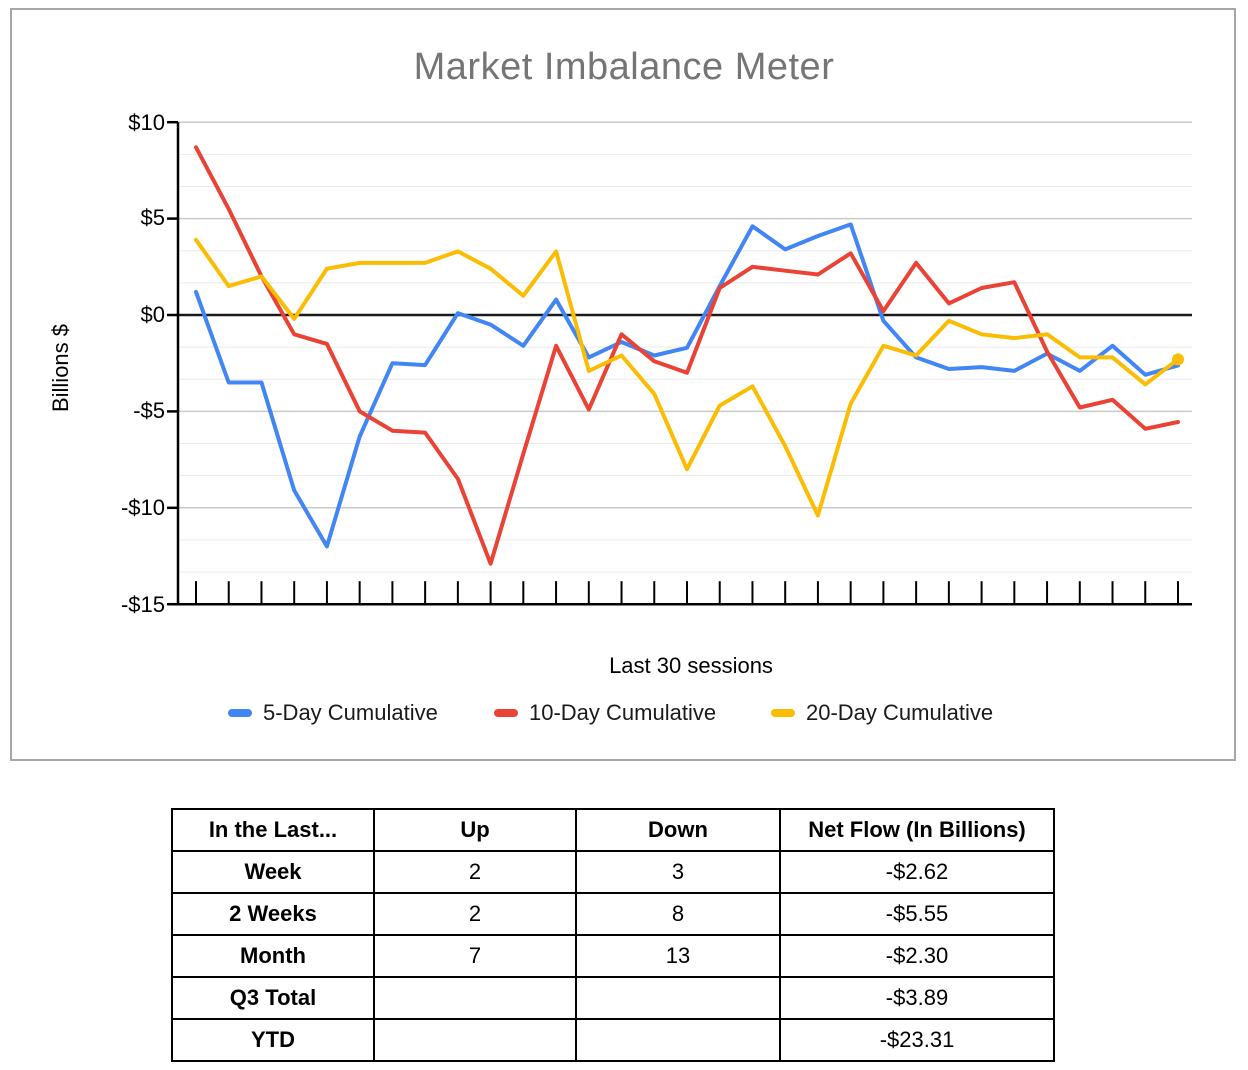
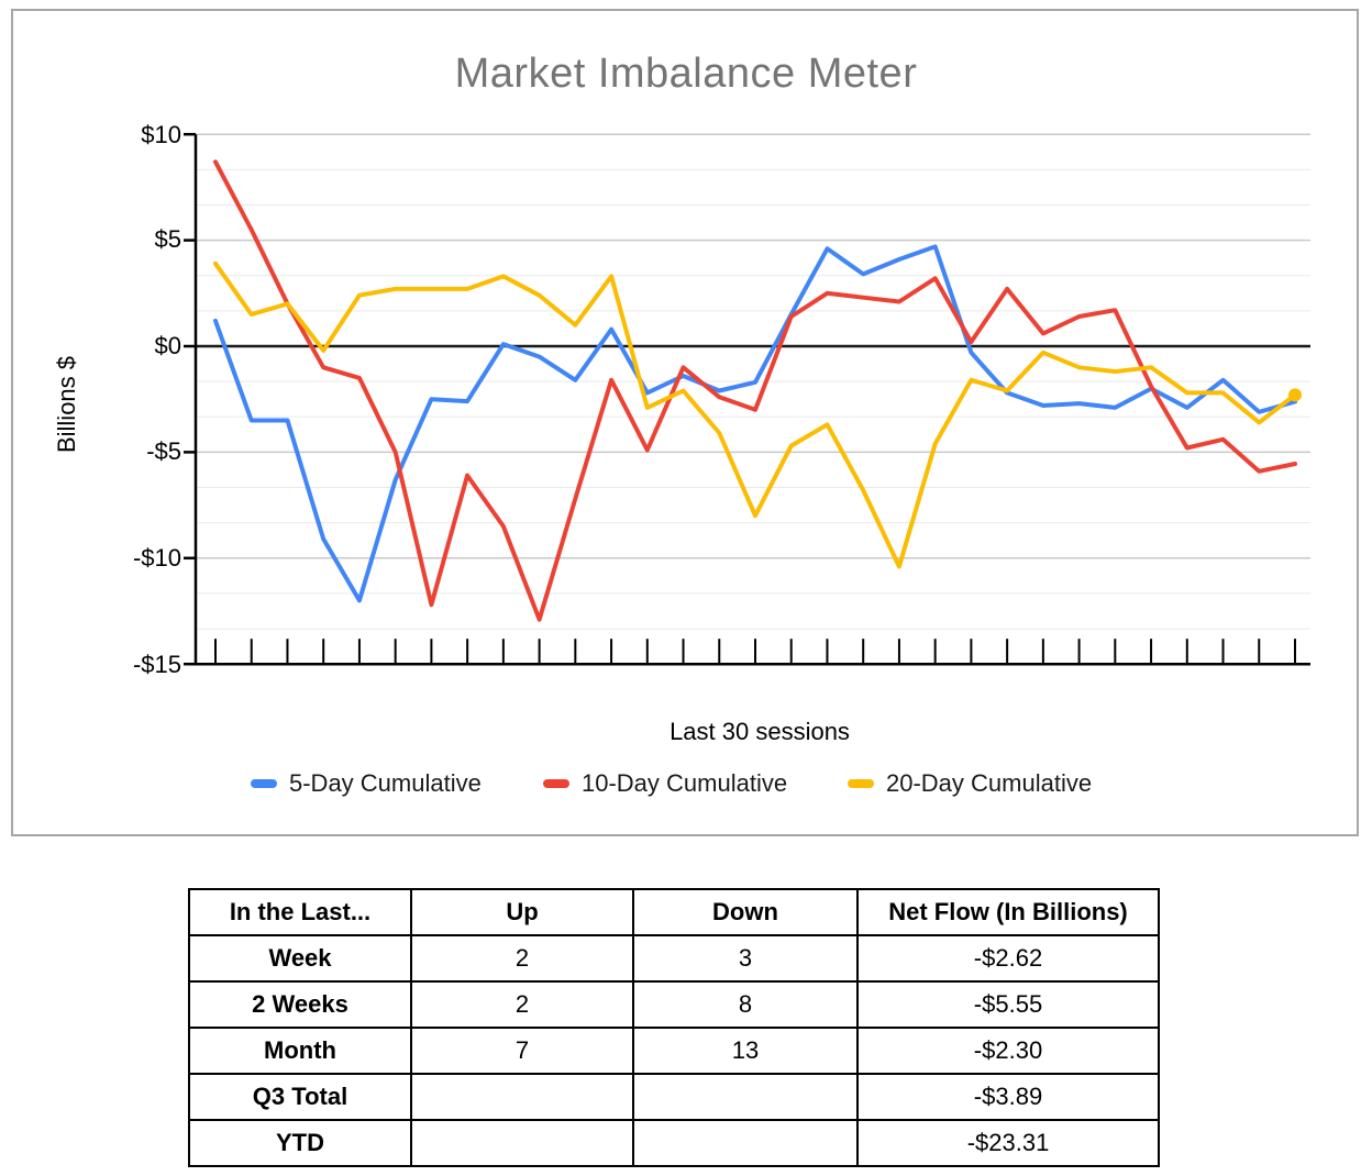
10-Day Cumulative/7: -$6.0 -> -$12.2
